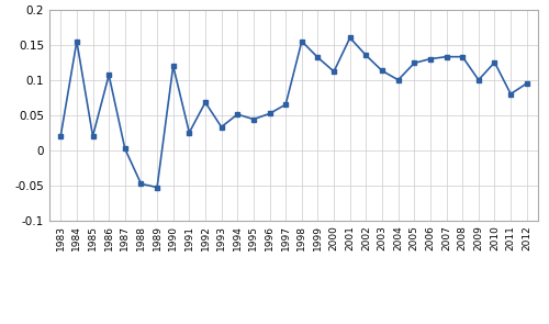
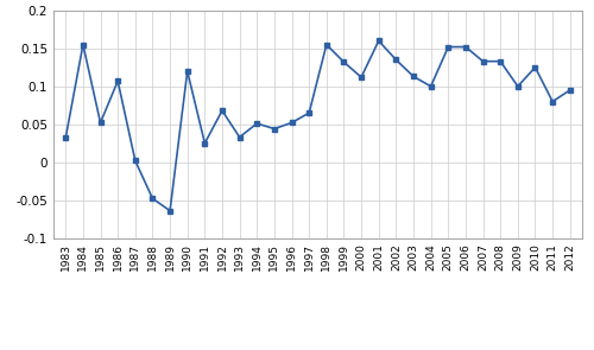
1983: 0.020 -> 0.032
1985: 0.020 -> 0.052
1989: -0.053 -> -0.064
2005: 0.124 -> 0.152
2006: 0.130 -> 0.152
